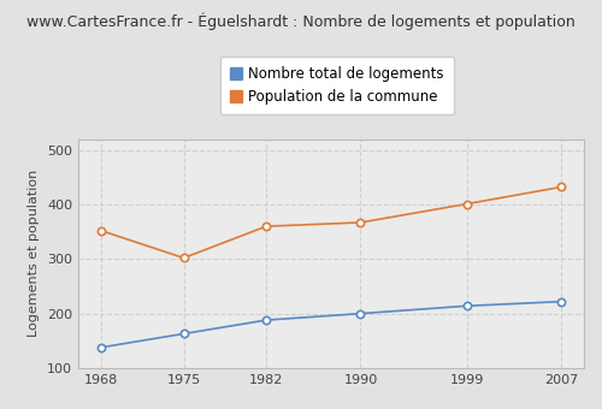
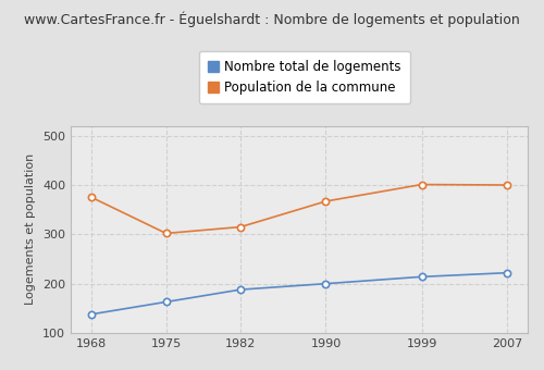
Population de la commune/1968: 352 -> 375
Population de la commune/1982: 360 -> 315
Population de la commune/2007: 432 -> 400
